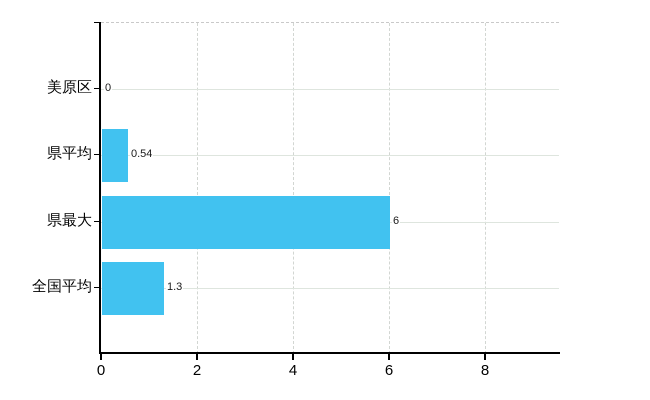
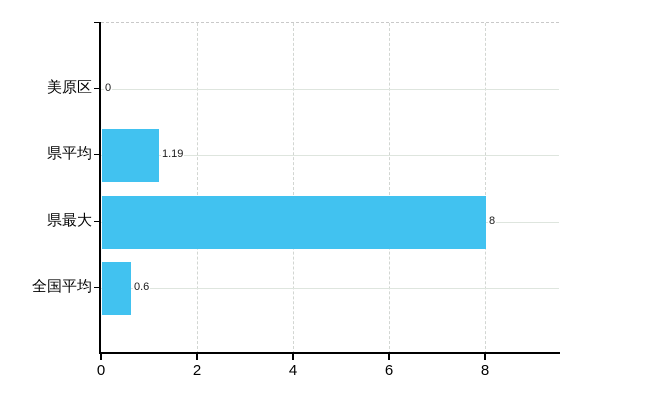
県平均: 0.54 -> 1.19
県最大: 6 -> 8
全国平均: 1.3 -> 0.6
